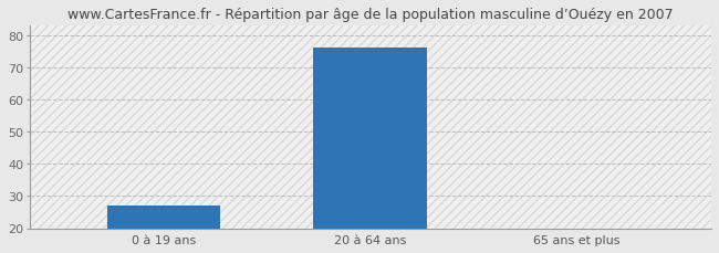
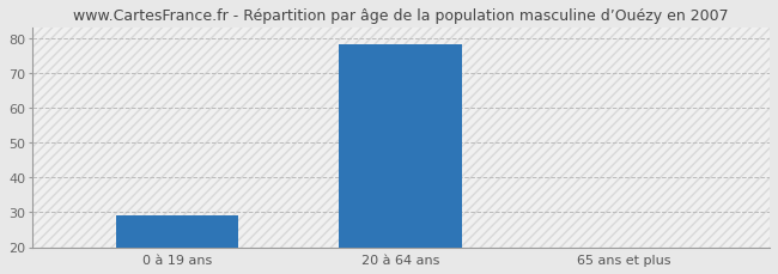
0 à 19 ans: 27 -> 29
20 à 64 ans: 76 -> 78
